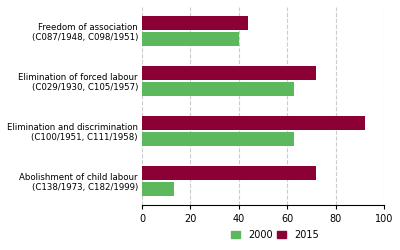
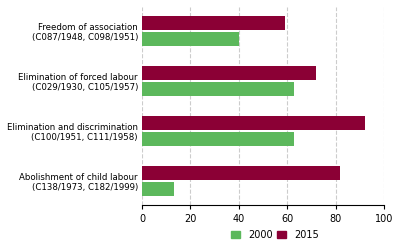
2015/Freedom of association (C087/1948, C098/1951): 44 -> 59
2015/Abolishment of child labour (C138/1973, C182/1999): 72 -> 82
